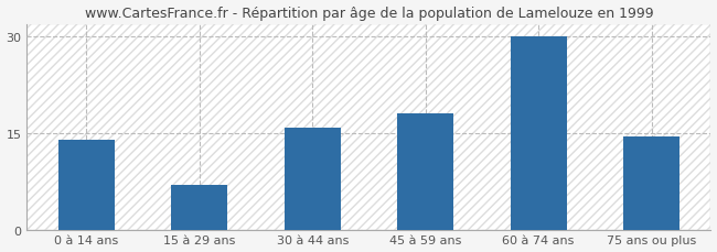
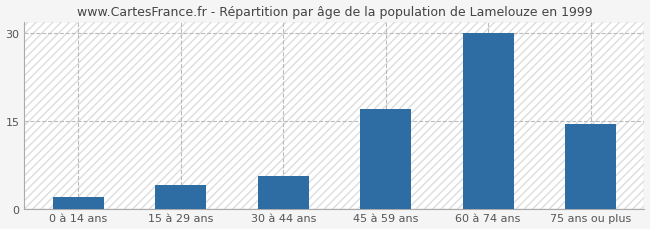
0 à 14 ans: 14.0 -> 2.0
15 à 29 ans: 7.0 -> 4.0
30 à 44 ans: 15.8 -> 5.5
45 à 59 ans: 18.0 -> 17.0
